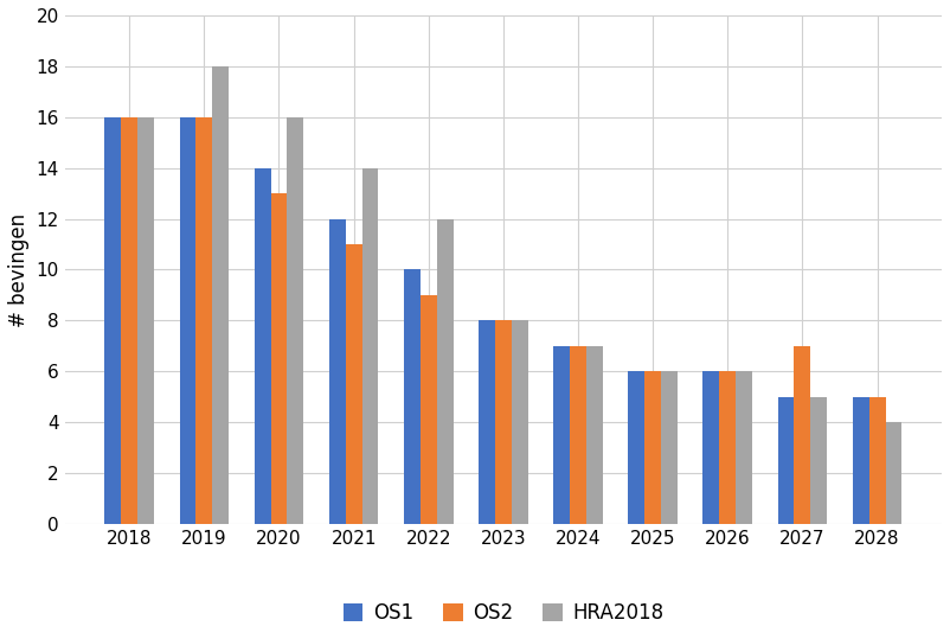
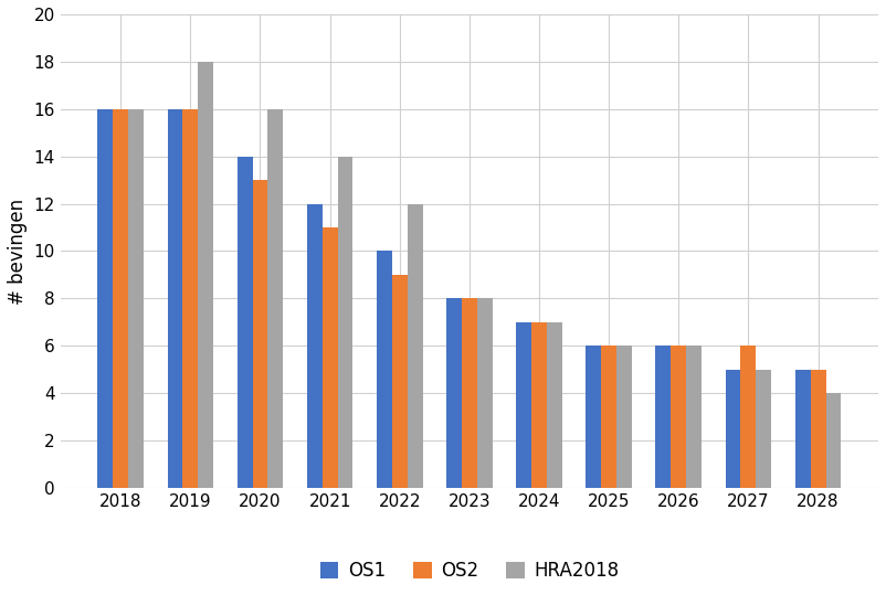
OS2/2027: 7 -> 6
